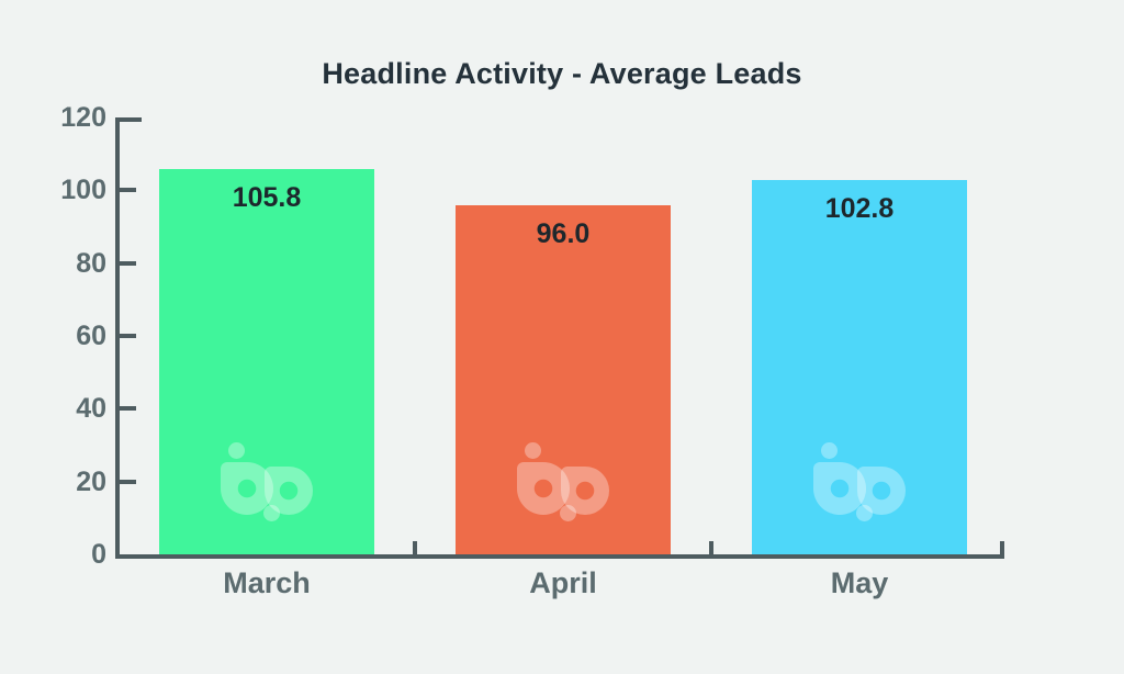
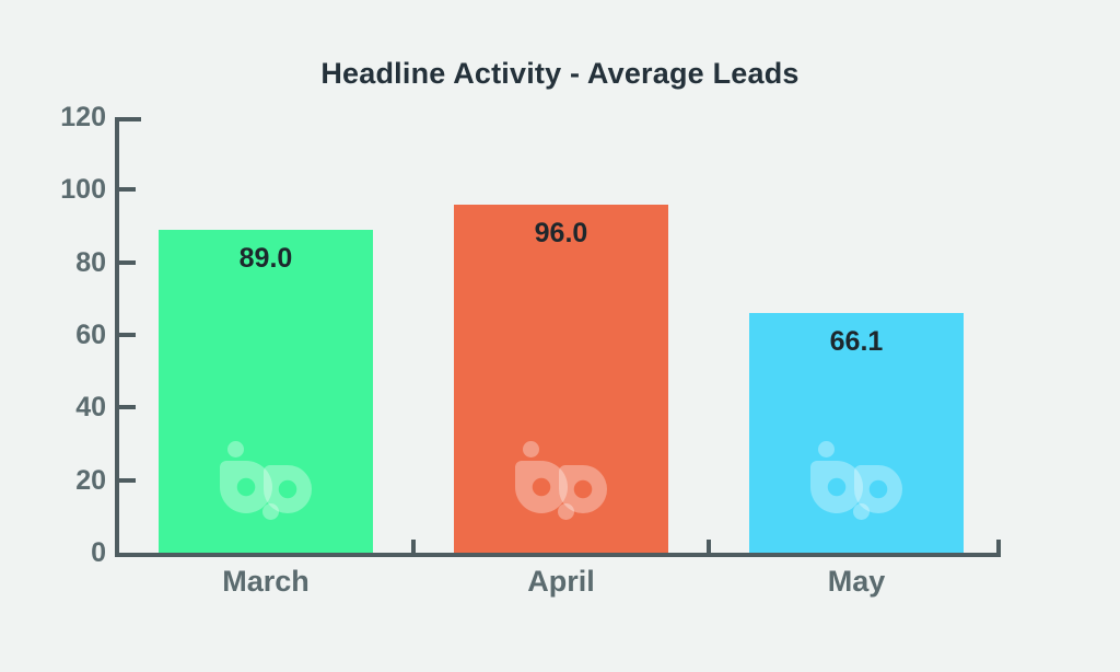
March: 105.8 -> 89.0
May: 102.8 -> 66.1
